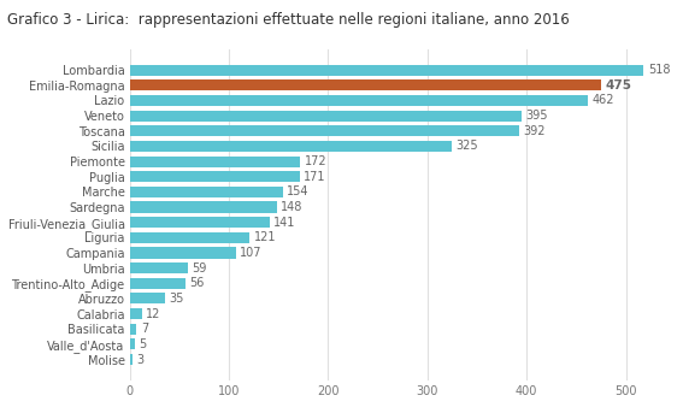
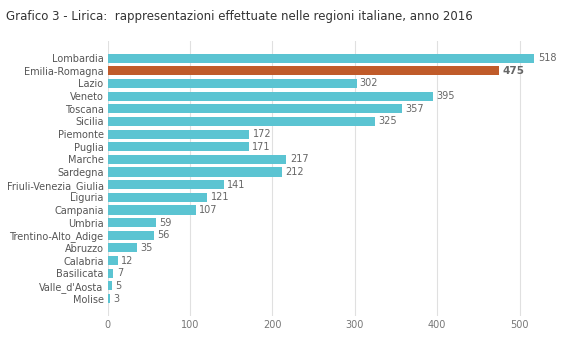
Lazio: 462 -> 302
Toscana: 392 -> 357
Marche: 154 -> 217
Sardegna: 148 -> 212
